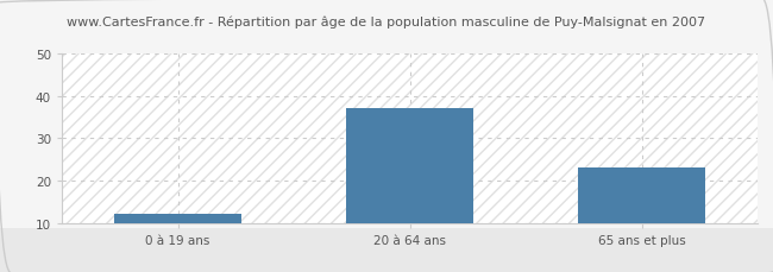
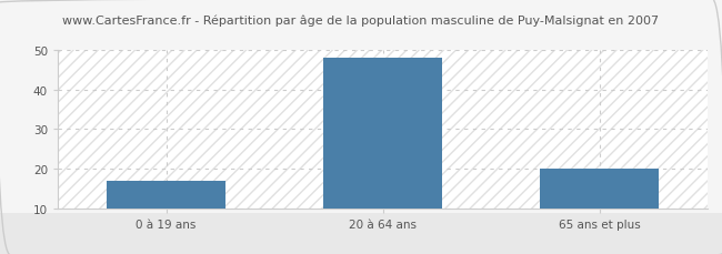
0 à 19 ans: 12 -> 17
20 à 64 ans: 37 -> 48
65 ans et plus: 23 -> 20
